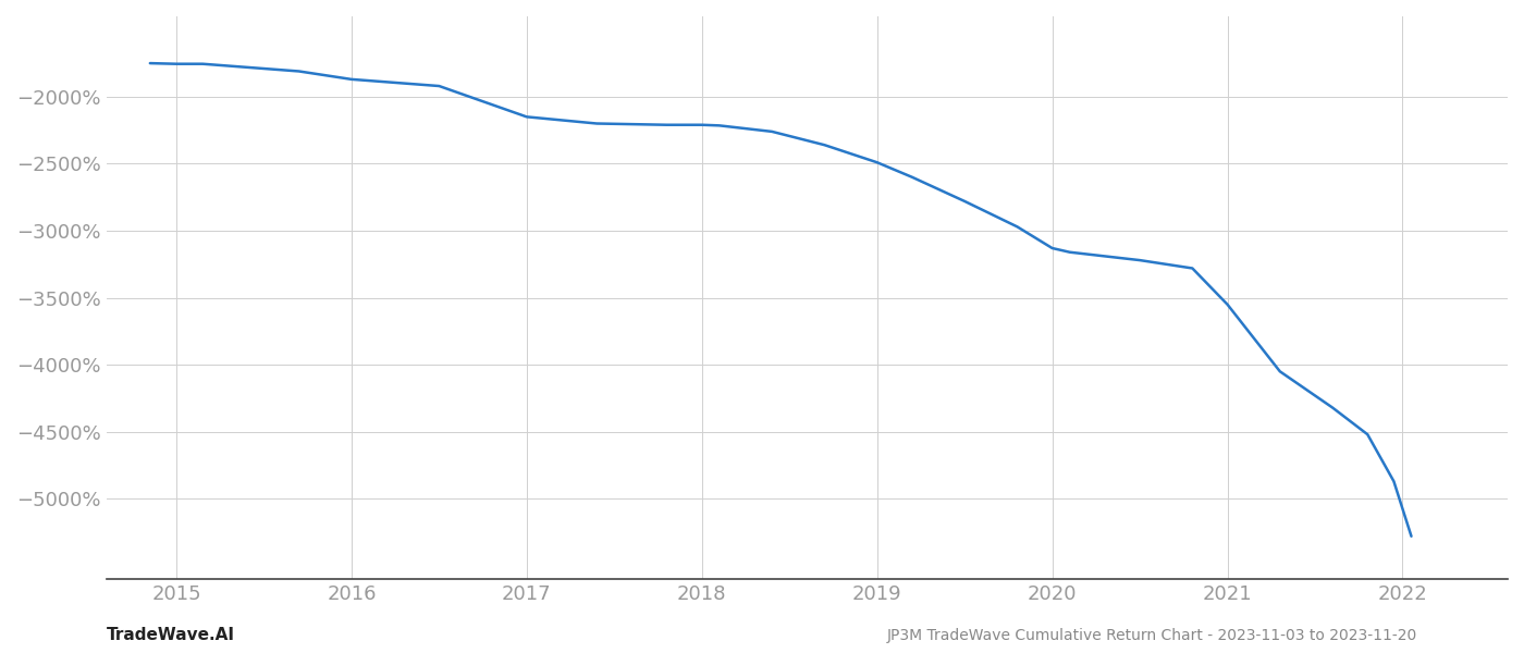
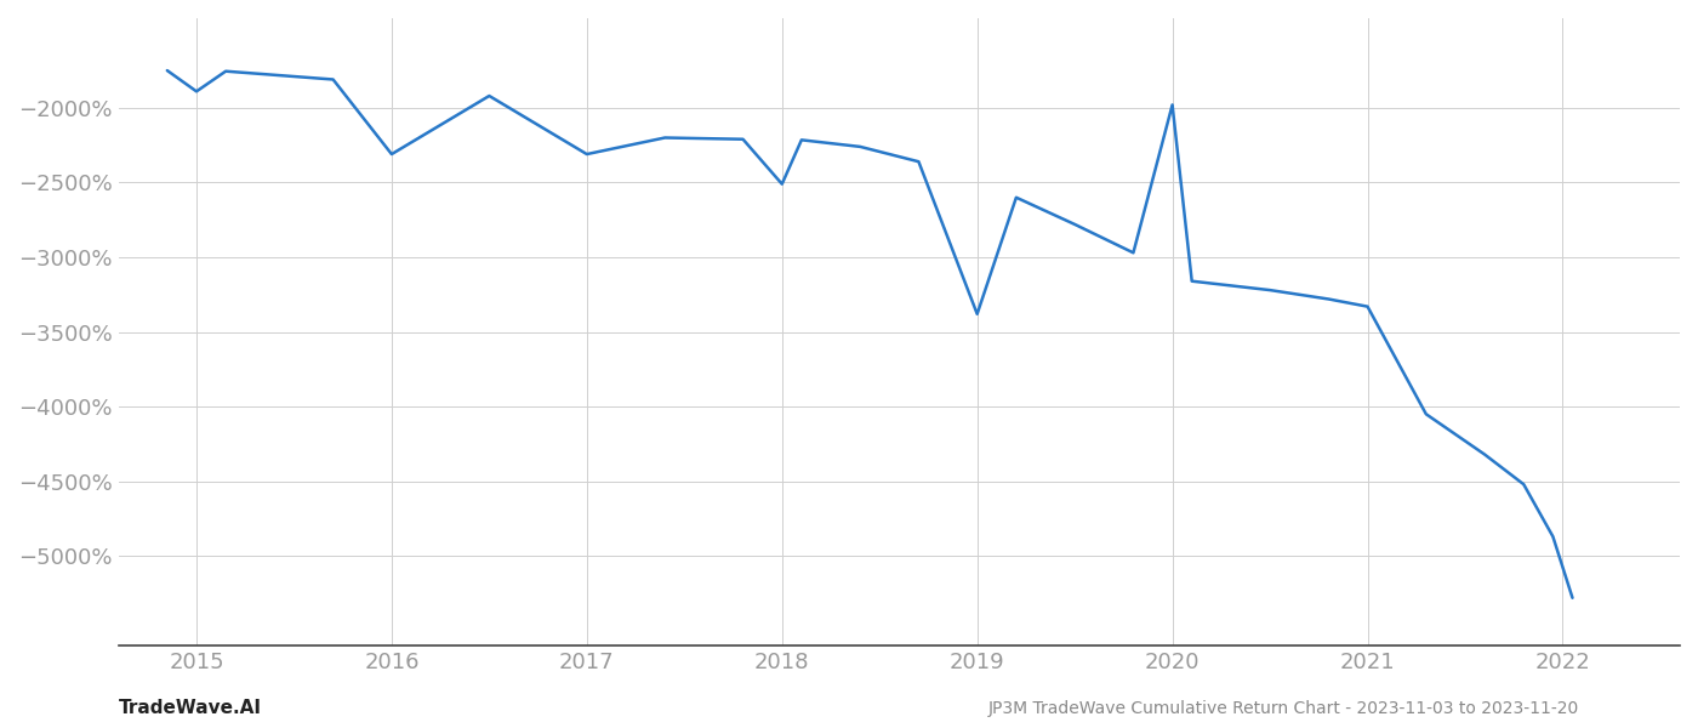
2015: -1760% -> -1890%
2016: -1870% -> -2310%
2017: -2150% -> -2310%
2018: -2210% -> -2510%
2019: -2490% -> -3380%
2020: -3130% -> -1980%
2021: -3550% -> -3330%
